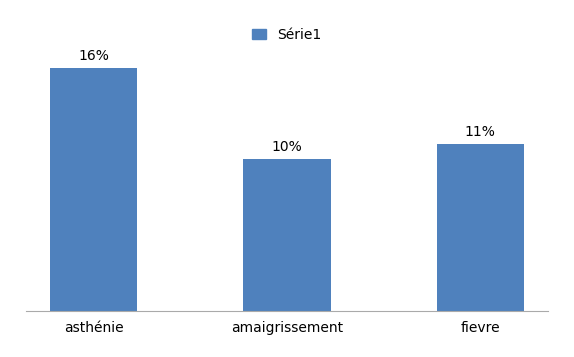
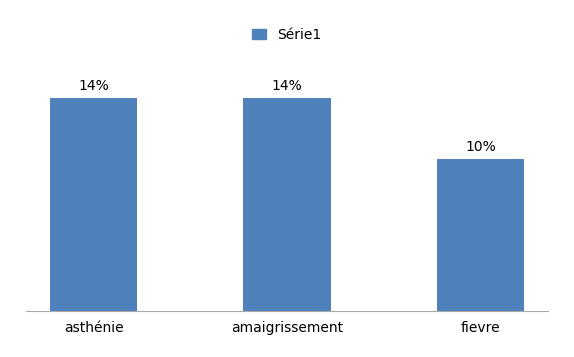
asthénie: 16% -> 14%
amaigrissement: 10% -> 14%
fievre: 11% -> 10%
